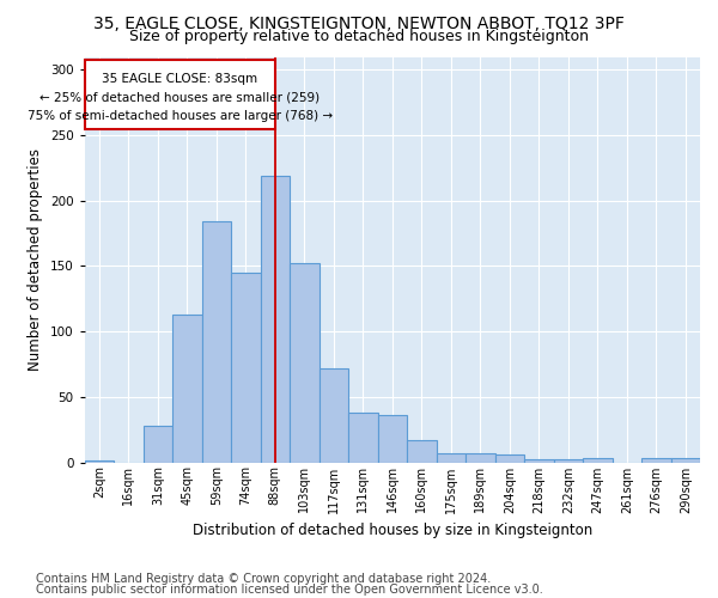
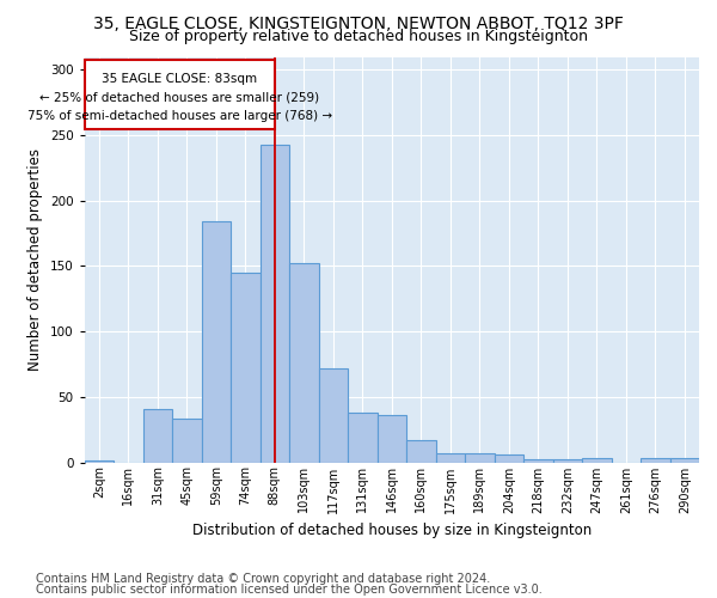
31sqm: 28 -> 41
45sqm: 113 -> 33
88sqm: 219 -> 243
